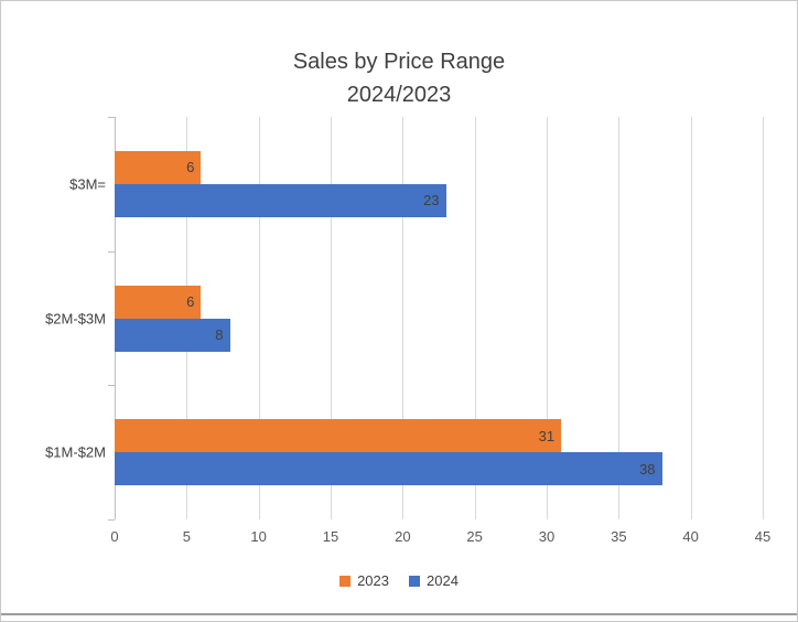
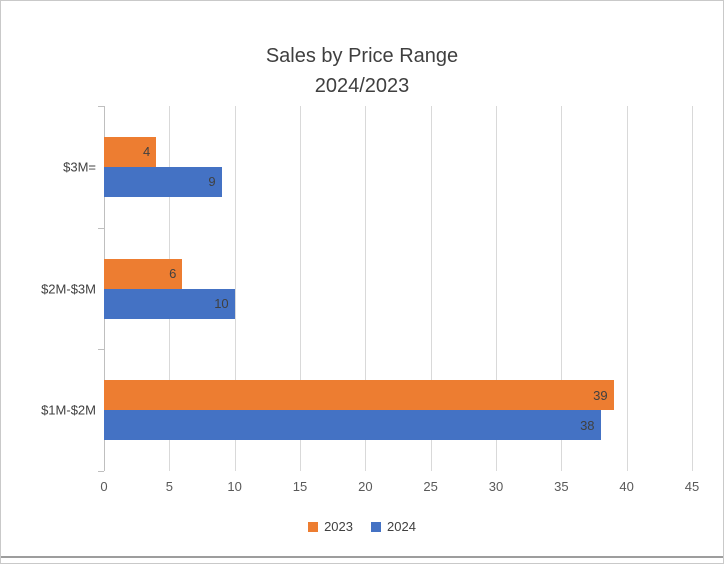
2023/$3M=: 6 -> 4
2024/$3M=: 23 -> 9
2024/$2M-$3M: 8 -> 10
2023/$1M-$2M: 31 -> 39
